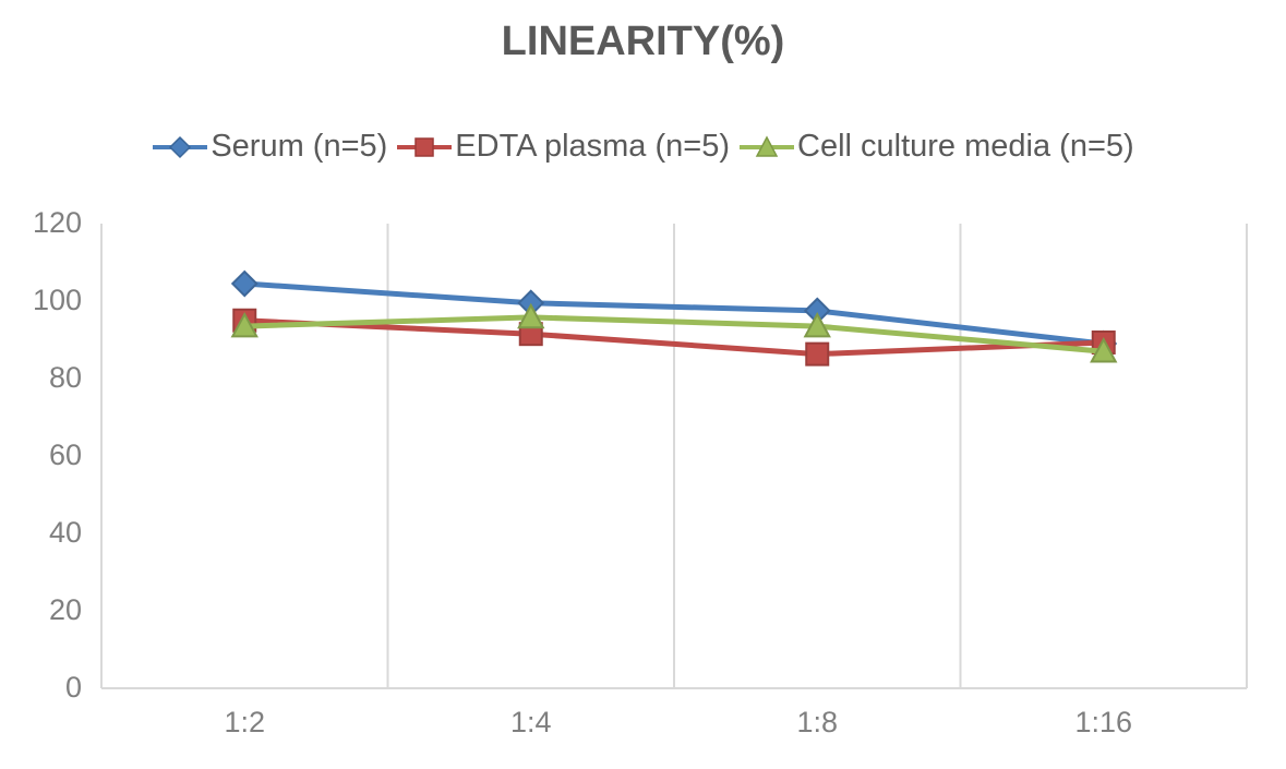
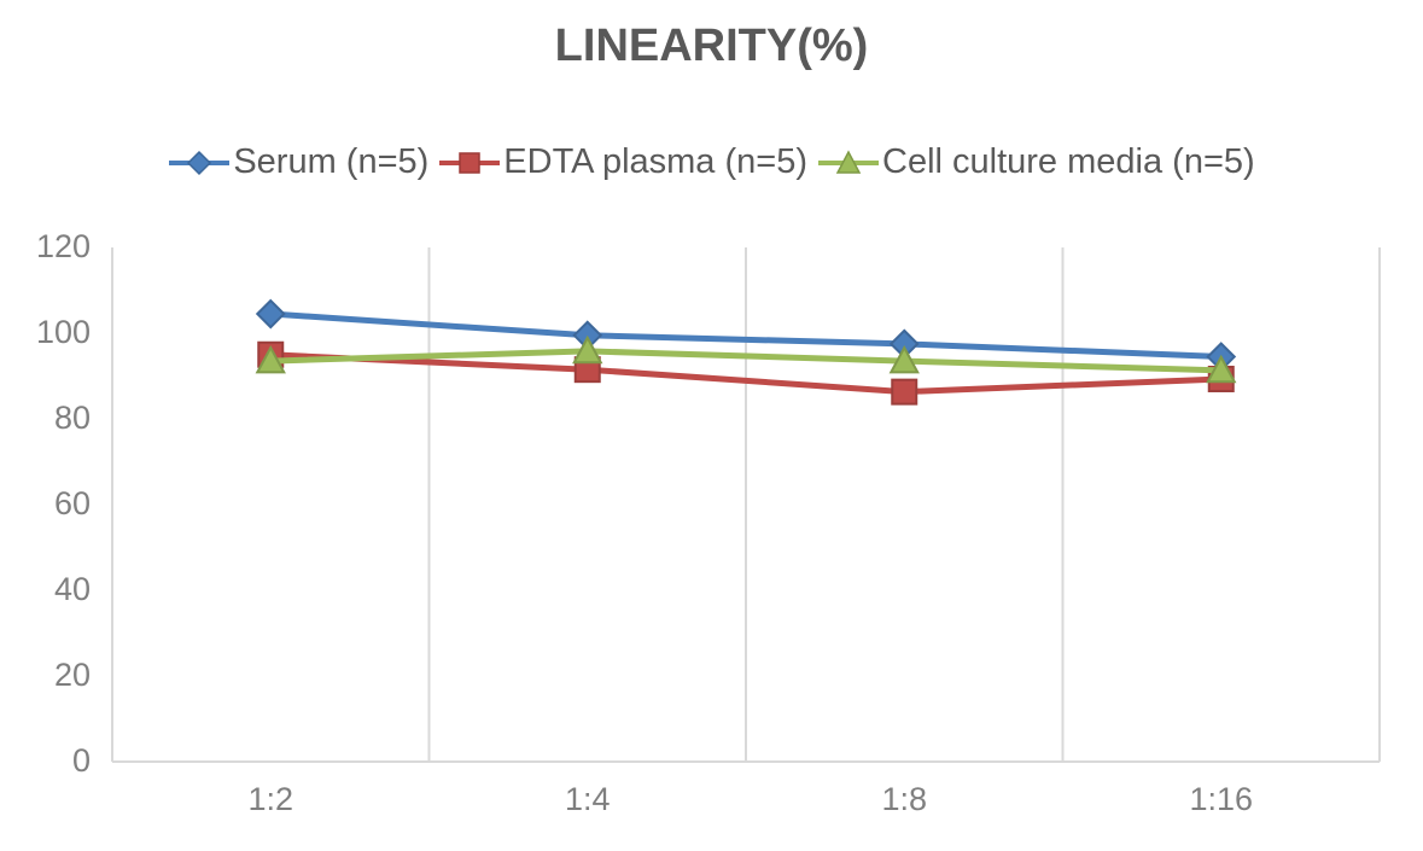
Serum (n=5)/1:16: 89 -> 94
Cell culture media (n=5)/1:16: 87 -> 91
